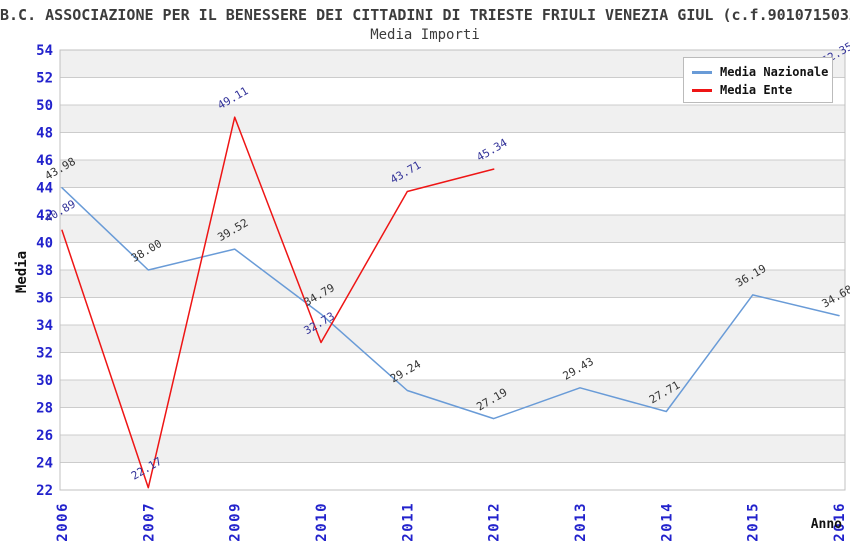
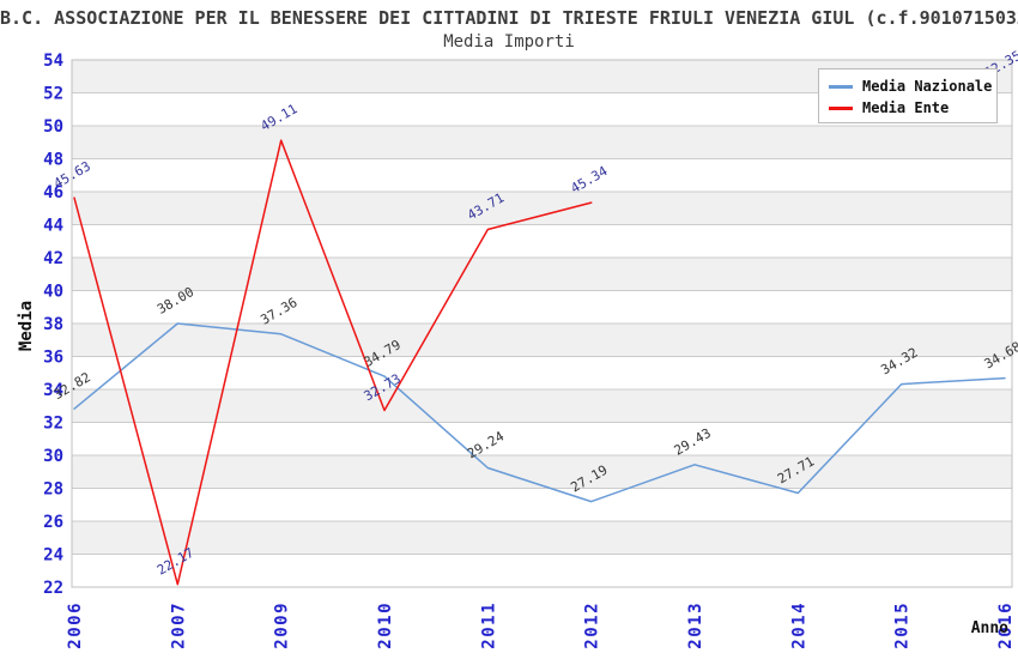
Media Nazionale/2006: 43.98 -> 32.82
Media Ente/2006: 40.89 -> 45.63
Media Nazionale/2009: 39.52 -> 37.36
Media Nazionale/2015: 36.19 -> 34.32
